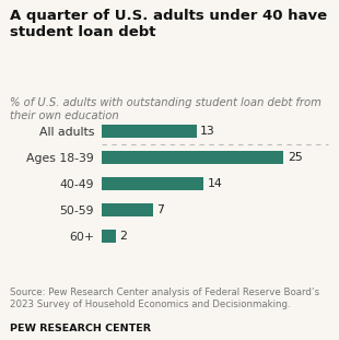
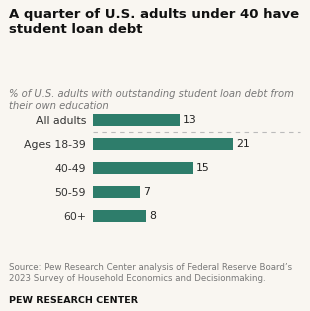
Ages 18-39: 25 -> 21
40-49: 14 -> 15
60+: 2 -> 8
